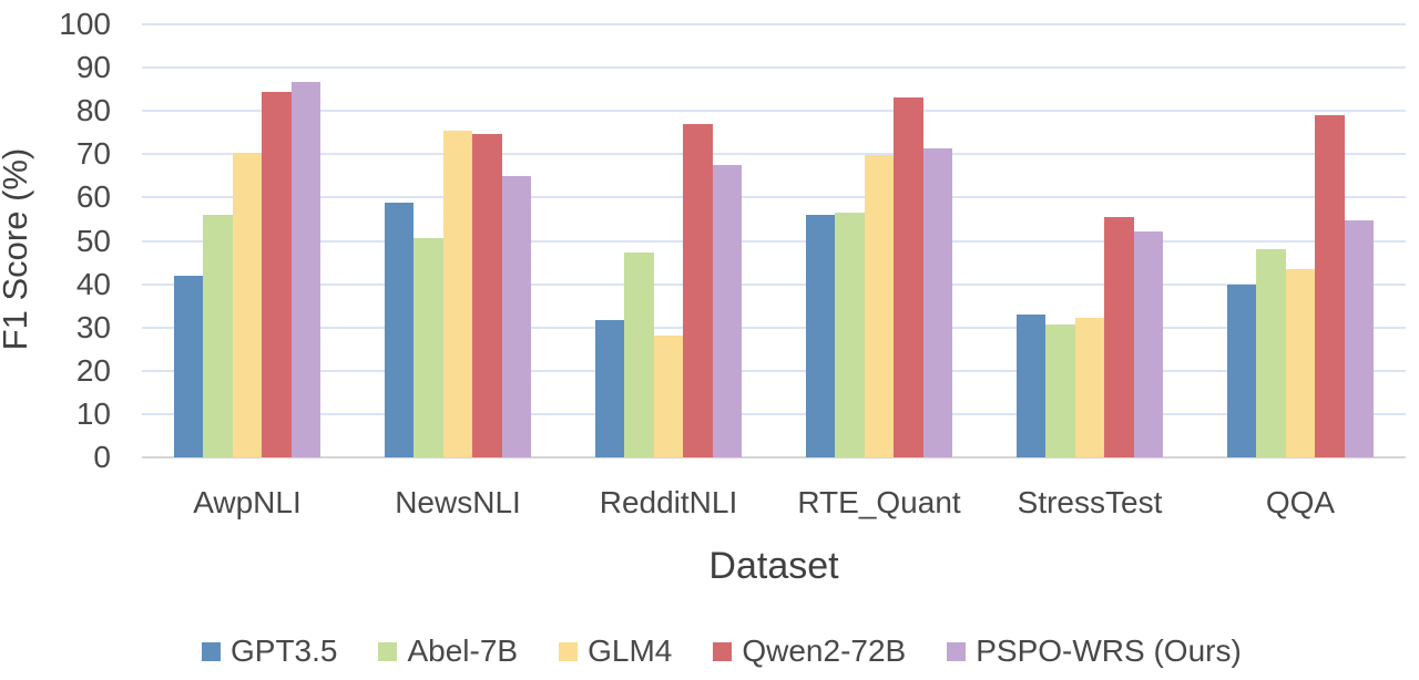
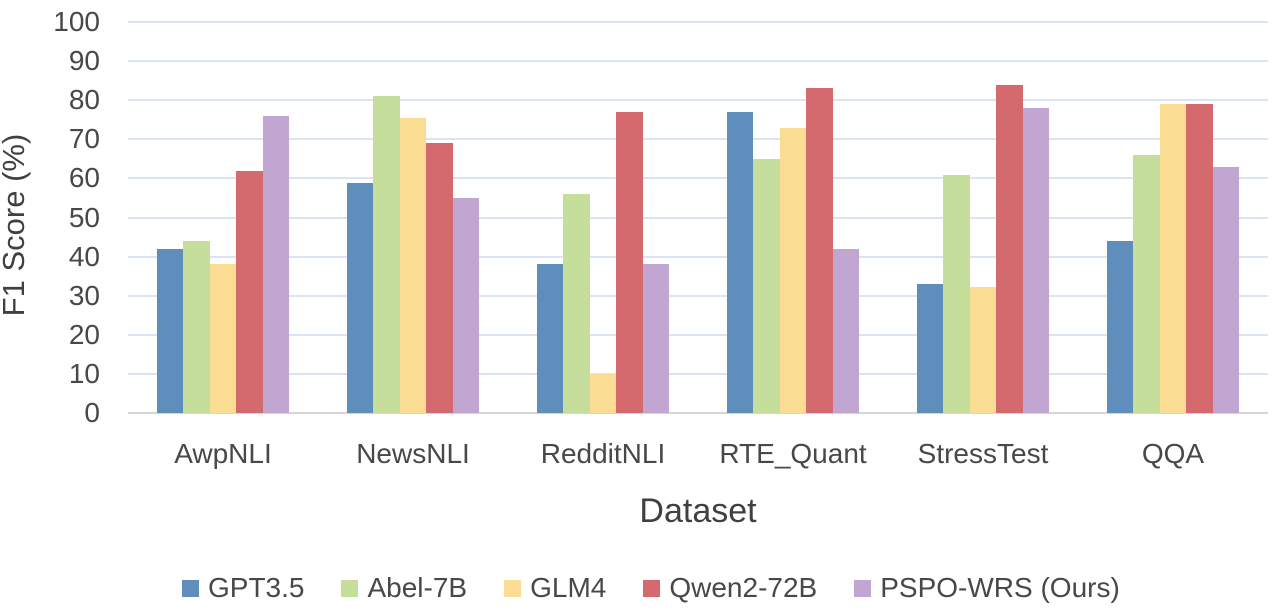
Abel-7B/AwpNLI: 56 -> 44
GLM4/AwpNLI: 70 -> 38
Qwen2-72B/AwpNLI: 84 -> 62
PSPO-WRS (Ours)/AwpNLI: 87 -> 76
Abel-7B/NewsNLI: 51 -> 81
Qwen2-72B/NewsNLI: 75 -> 69
PSPO-WRS (Ours)/NewsNLI: 65 -> 55
GPT3.5/RedditNLI: 32 -> 38
Abel-7B/RedditNLI: 47 -> 56
GLM4/RedditNLI: 28 -> 10
PSPO-WRS (Ours)/RedditNLI: 68 -> 38
GPT3.5/RTE_Quant: 56 -> 77
Abel-7B/RTE_Quant: 57 -> 65
GLM4/RTE_Quant: 70 -> 73
PSPO-WRS (Ours)/RTE_Quant: 71 -> 42
Abel-7B/StressTest: 31 -> 61
Qwen2-72B/StressTest: 55 -> 84
PSPO-WRS (Ours)/StressTest: 52 -> 78
GPT3.5/QQA: 40 -> 44
Abel-7B/QQA: 48 -> 66
GLM4/QQA: 43 -> 79
PSPO-WRS (Ours)/QQA: 55 -> 63
